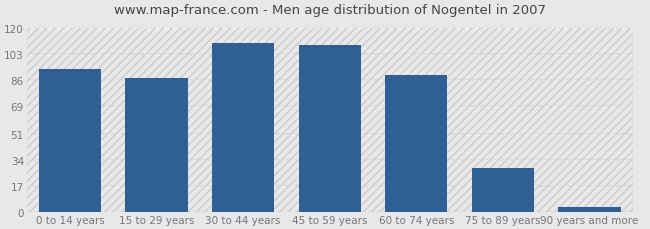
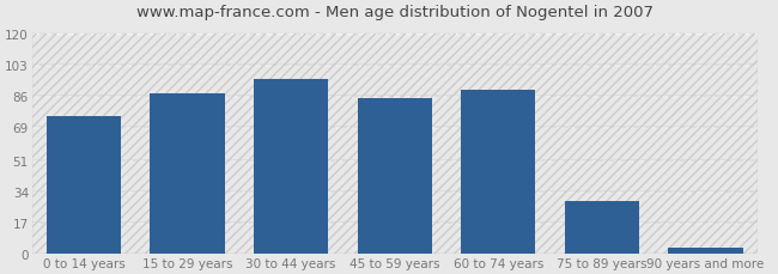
0 to 14 years: 93 -> 75
30 to 44 years: 110 -> 95
45 to 59 years: 109 -> 85
